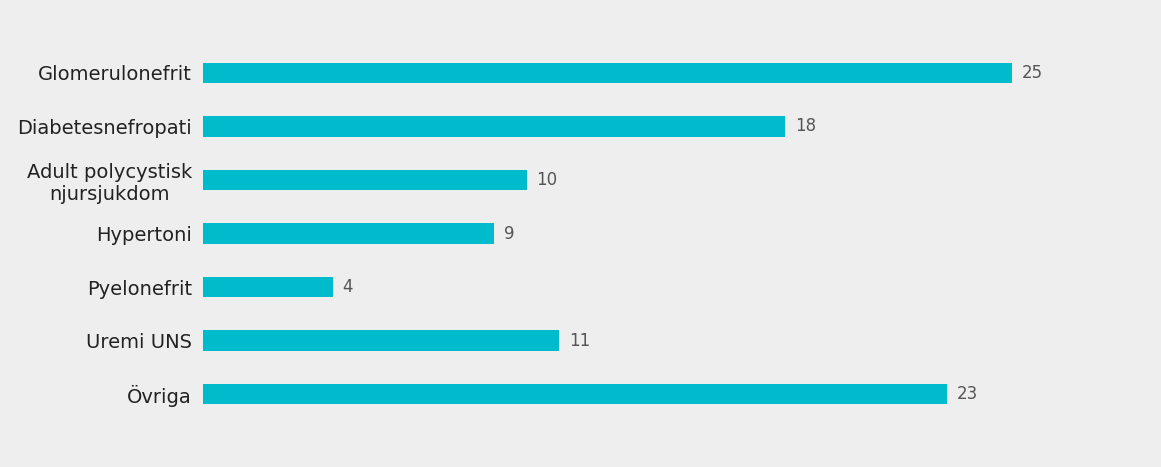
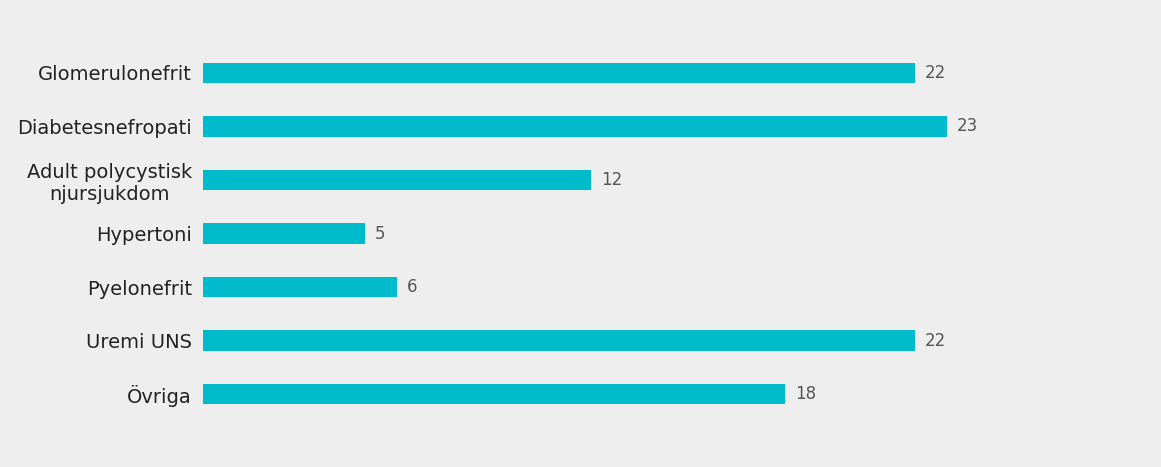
Glomerulonefrit: 25 -> 22
Diabetesnefropati: 18 -> 23
Adult polycystisk njursjukdom: 10 -> 12
Hypertoni: 9 -> 5
Pyelonefrit: 4 -> 6
Uremi UNS: 11 -> 22
Övriga: 23 -> 18
